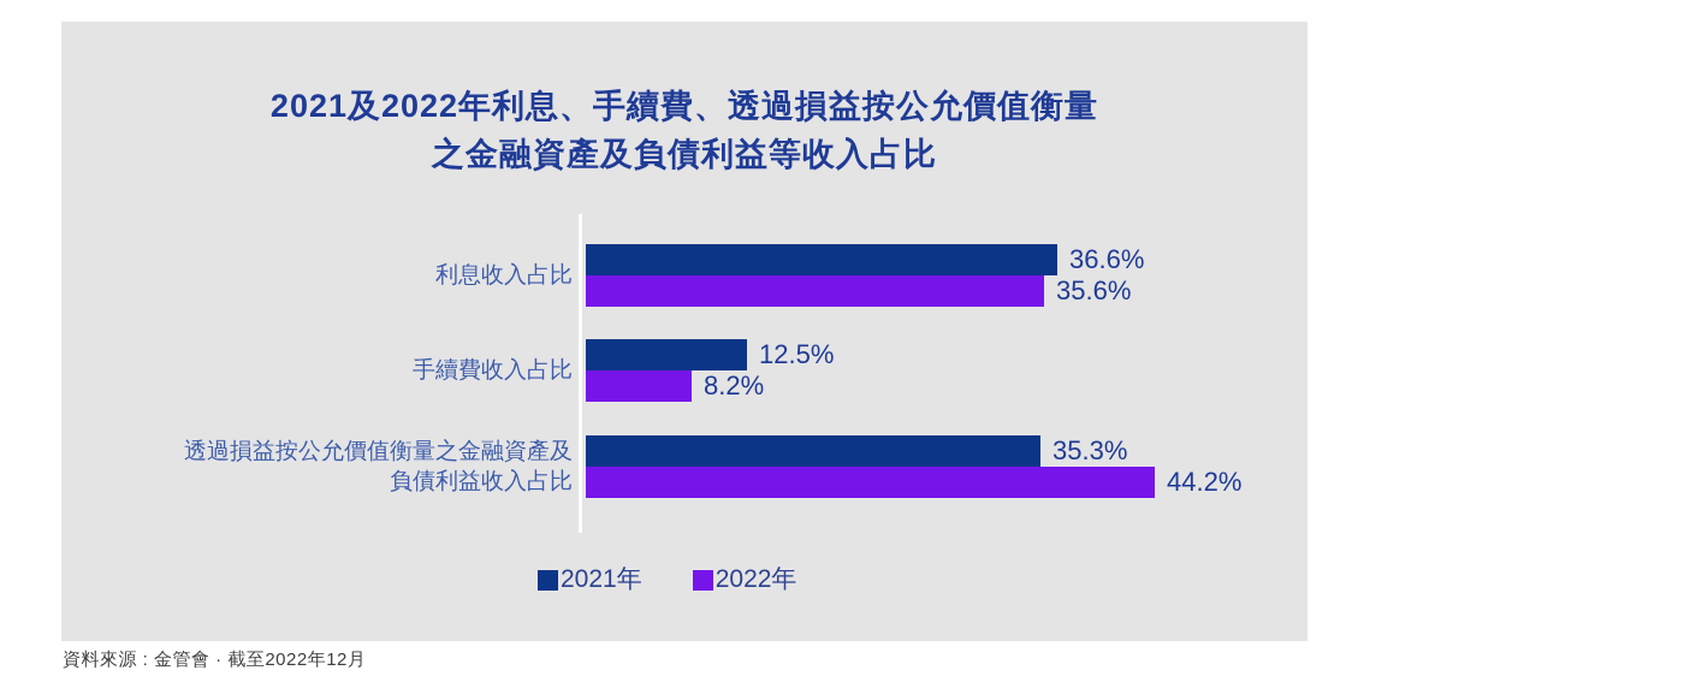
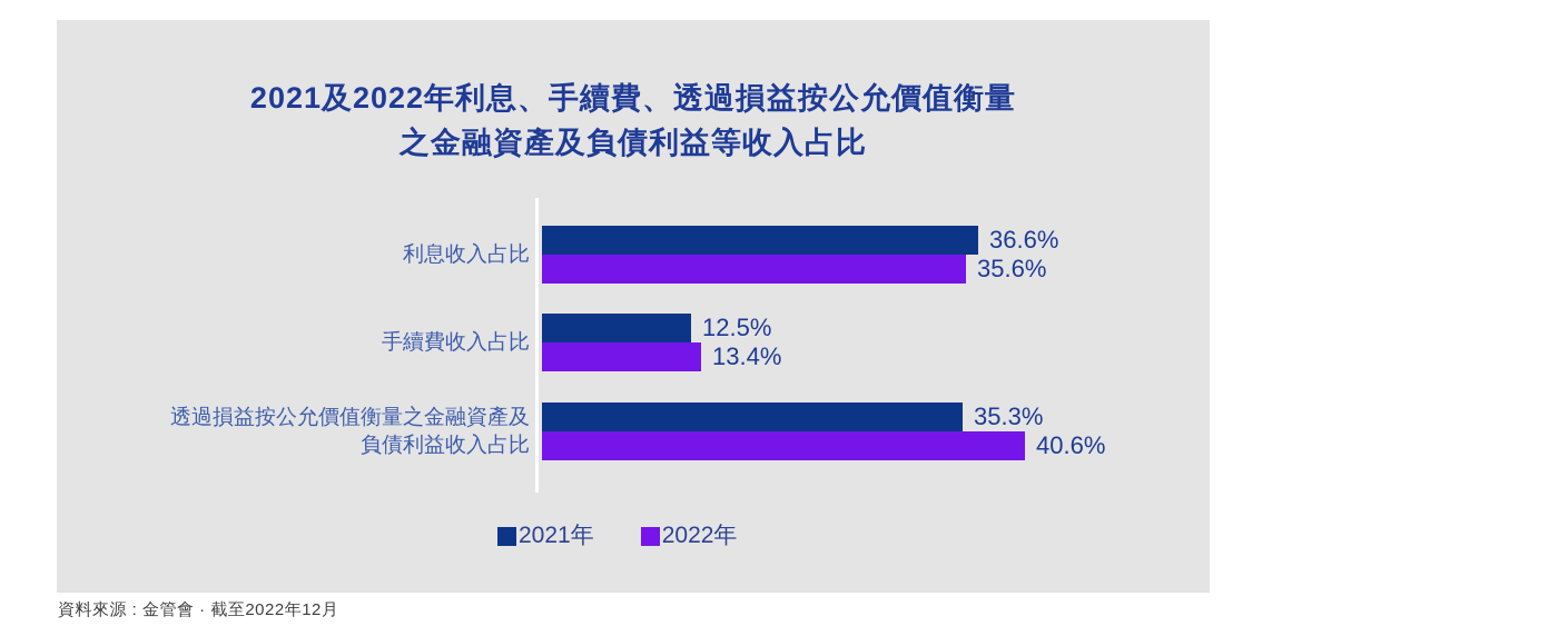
2022年/手續費收入占比: 8.2% -> 13.4%
2022年/透過損益按公允價值衡量之金融資產及 負債利益收入占比: 44.2% -> 40.6%
